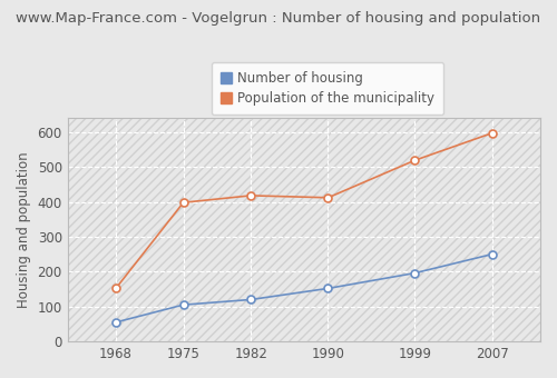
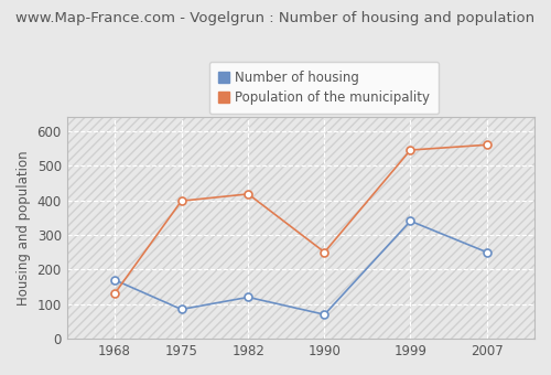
Number of housing/1968: 55 -> 170
Population of the municipality/1968: 152 -> 130
Number of housing/1975: 105 -> 85
Number of housing/1990: 152 -> 70
Population of the municipality/1990: 412 -> 250
Number of housing/1999: 196 -> 340
Population of the municipality/1999: 519 -> 545
Population of the municipality/2007: 597 -> 560
